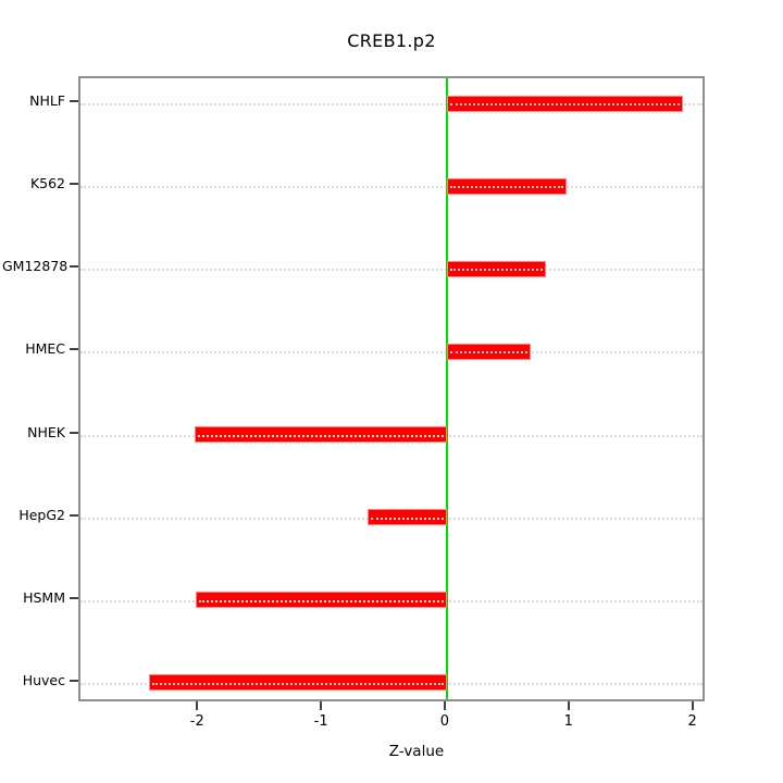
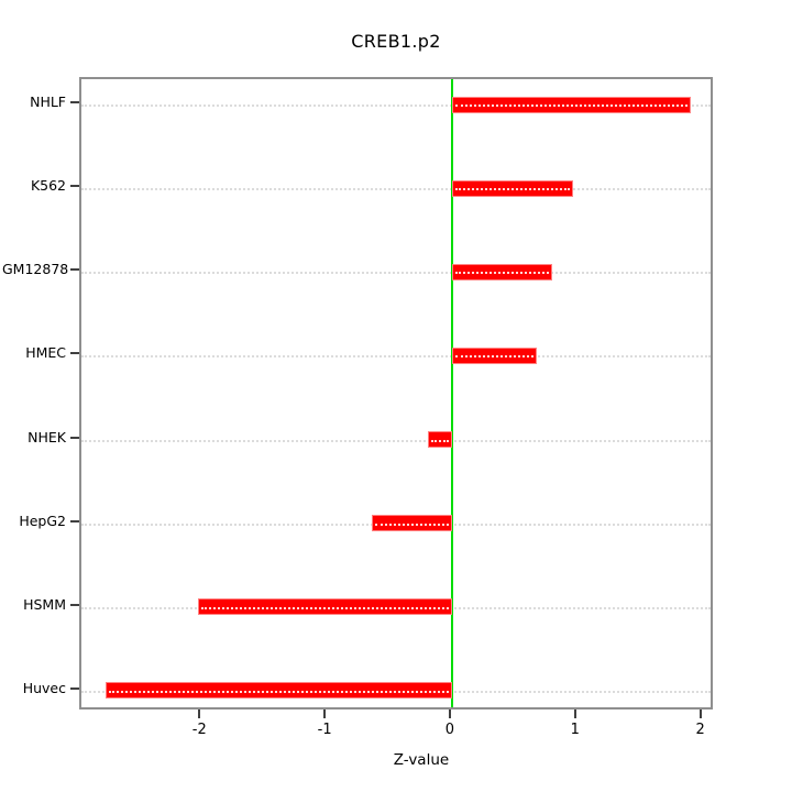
NHEK: -2.04 -> -0.19
Huvec: -2.41 -> -2.77
